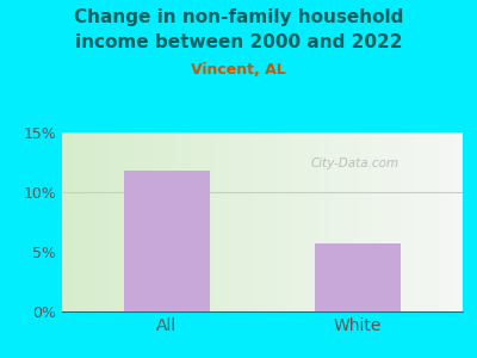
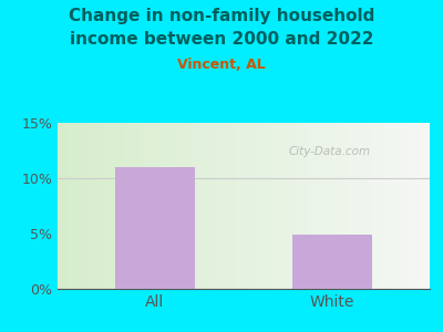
All: 11.8% -> 11.0%
White: 5.7% -> 4.9%
